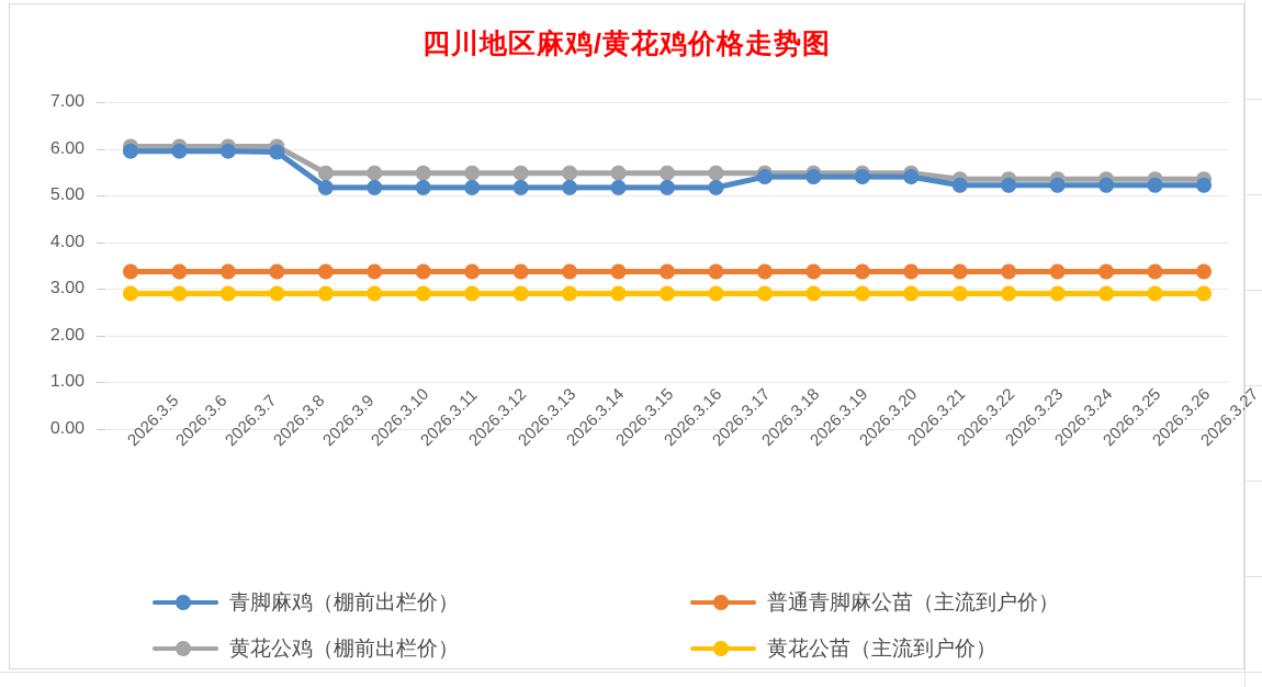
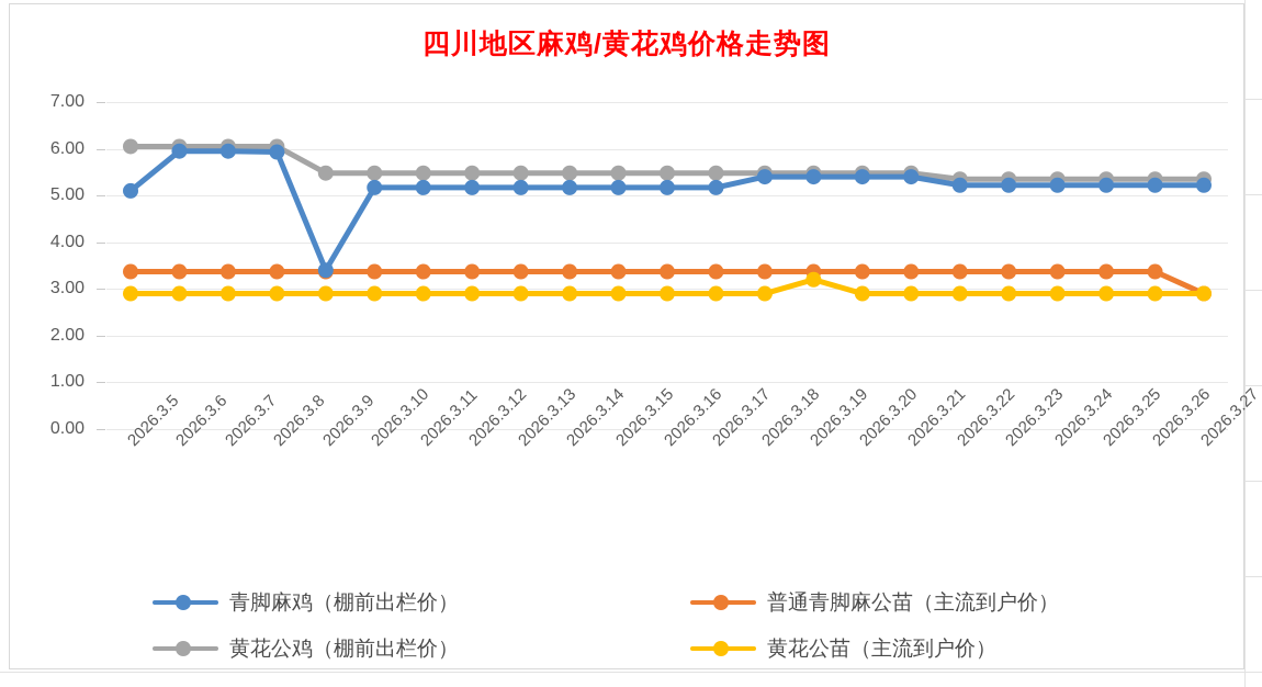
青脚麻鸡（棚前出栏价）/2026.3.5: 6.0 -> 5.1
青脚麻鸡（棚前出栏价）/2026.3.9: 5.2 -> 3.4
黄花公苗（主流到户价）/2026.3.19: 2.9 -> 3.2
普通青脚麻公苗（主流到户价）/2026.3.27: 3.4 -> 2.9
